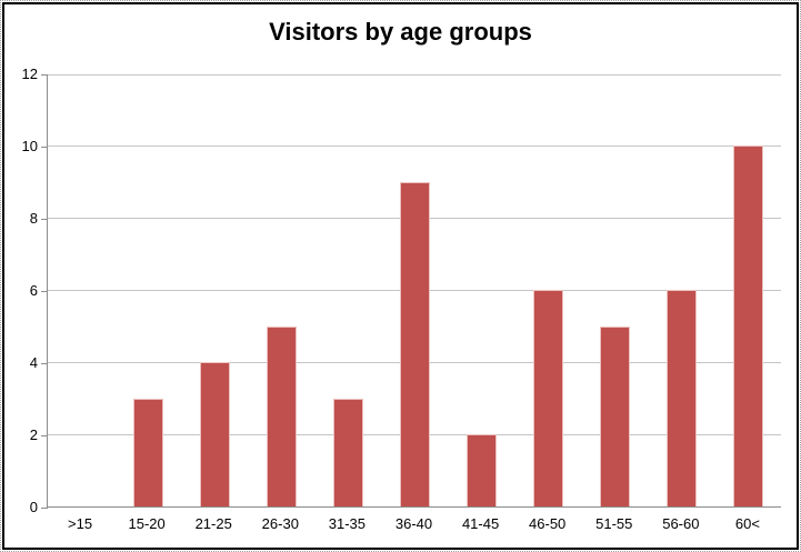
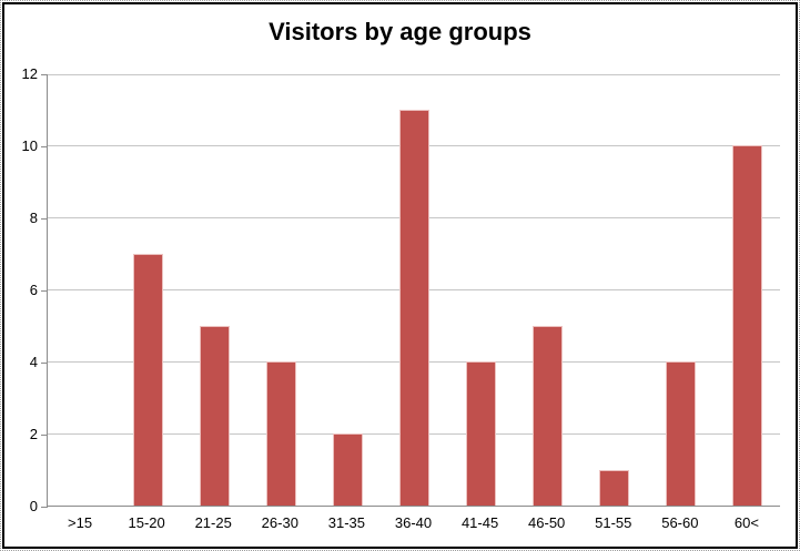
15-20: 3 -> 7
21-25: 4 -> 5
26-30: 5 -> 4
31-35: 3 -> 2
36-40: 9 -> 11
41-45: 2 -> 4
46-50: 6 -> 5
51-55: 5 -> 1
56-60: 6 -> 4
